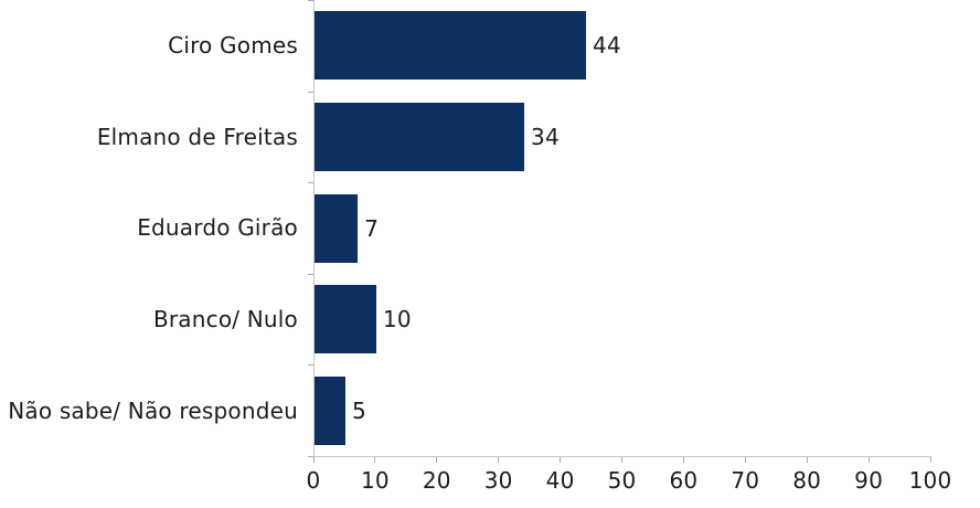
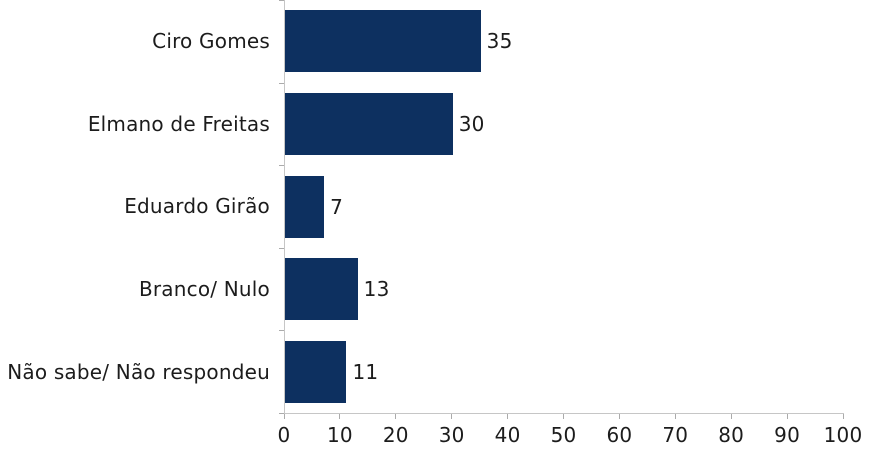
Ciro Gomes: 44 -> 35
Elmano de Freitas: 34 -> 30
Branco/ Nulo: 10 -> 13
Não sabe/ Não respondeu: 5 -> 11
